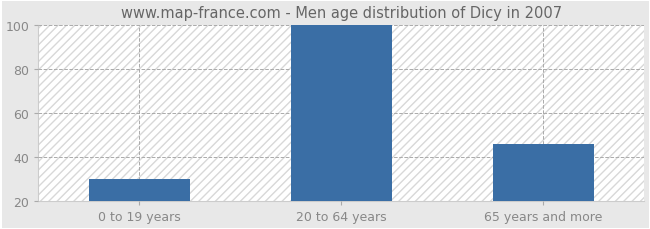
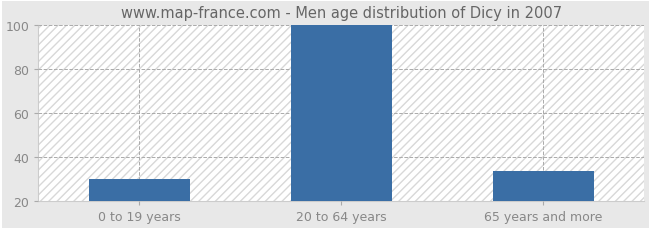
65 years and more: 46 -> 34
